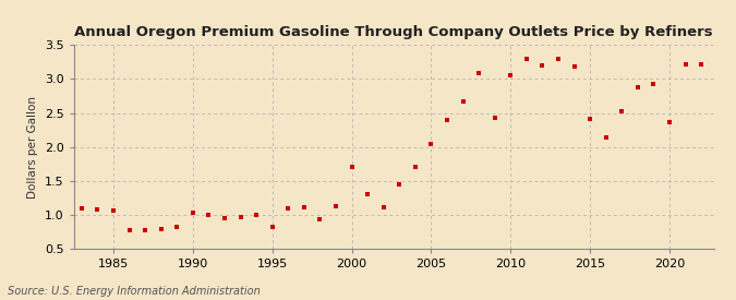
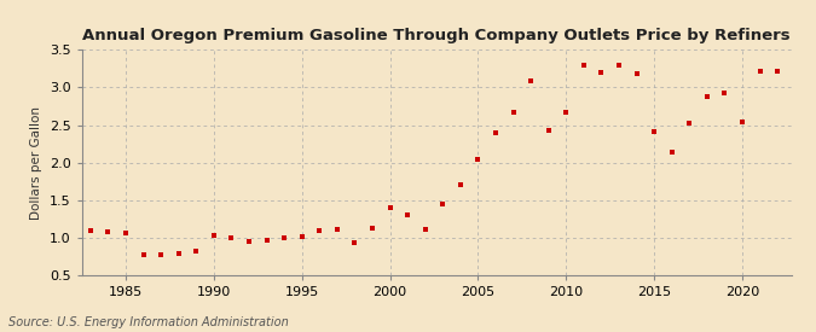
1995: 0.82 -> 1.01
2000: 1.70 -> 1.40
2010: 3.06 -> 2.67
2020: 2.36 -> 2.54
